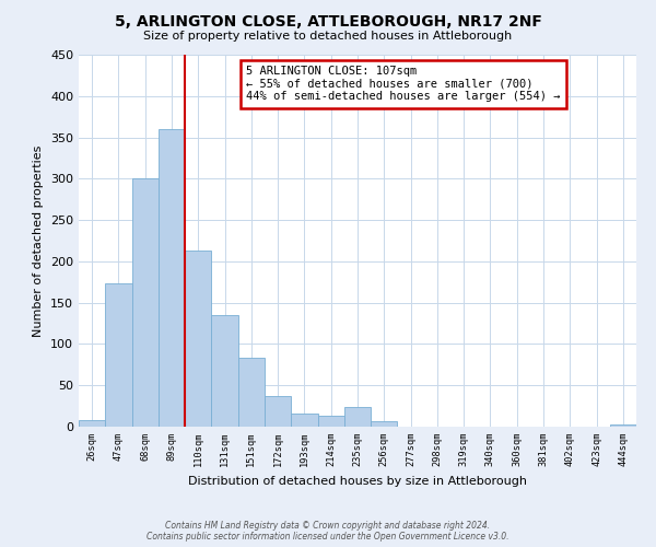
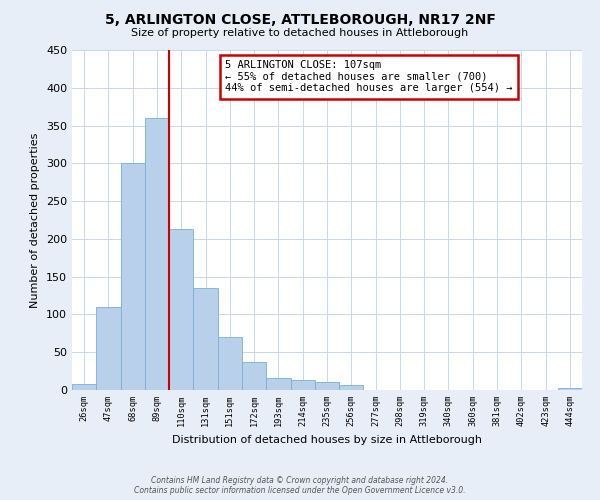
47sqm: 174 -> 110
151sqm: 84 -> 70
235sqm: 24 -> 10
